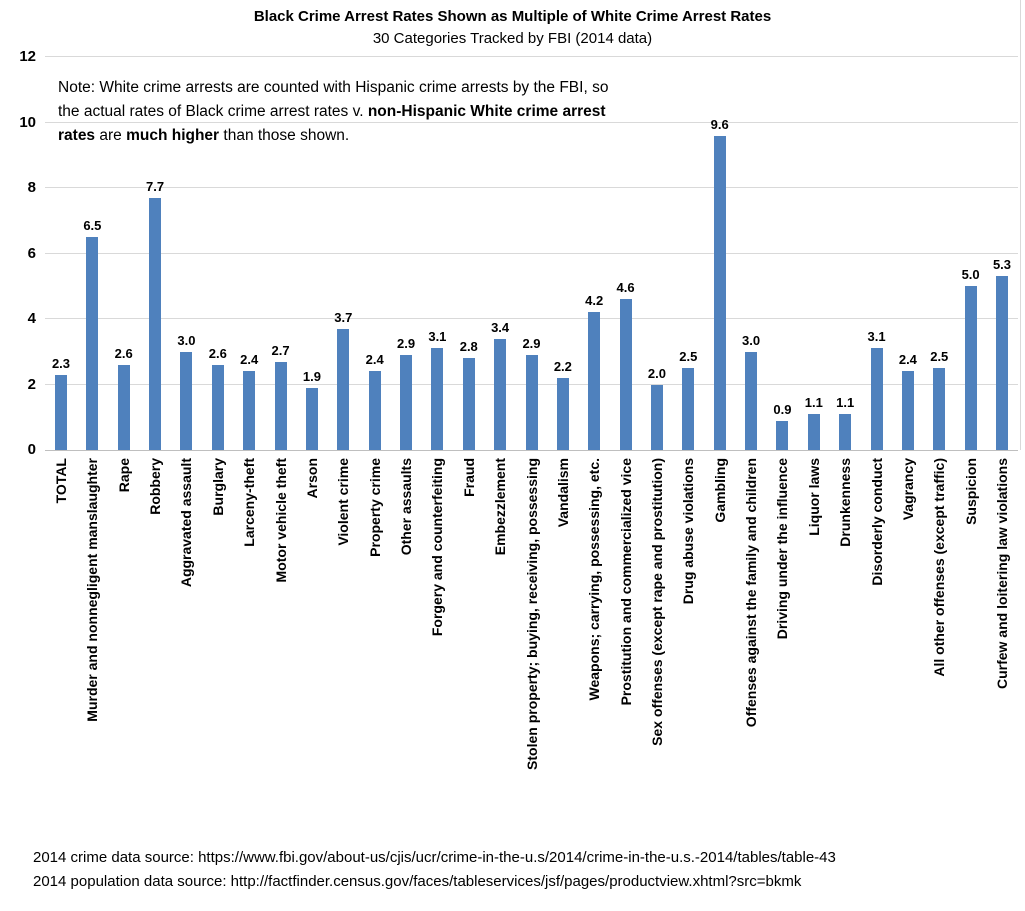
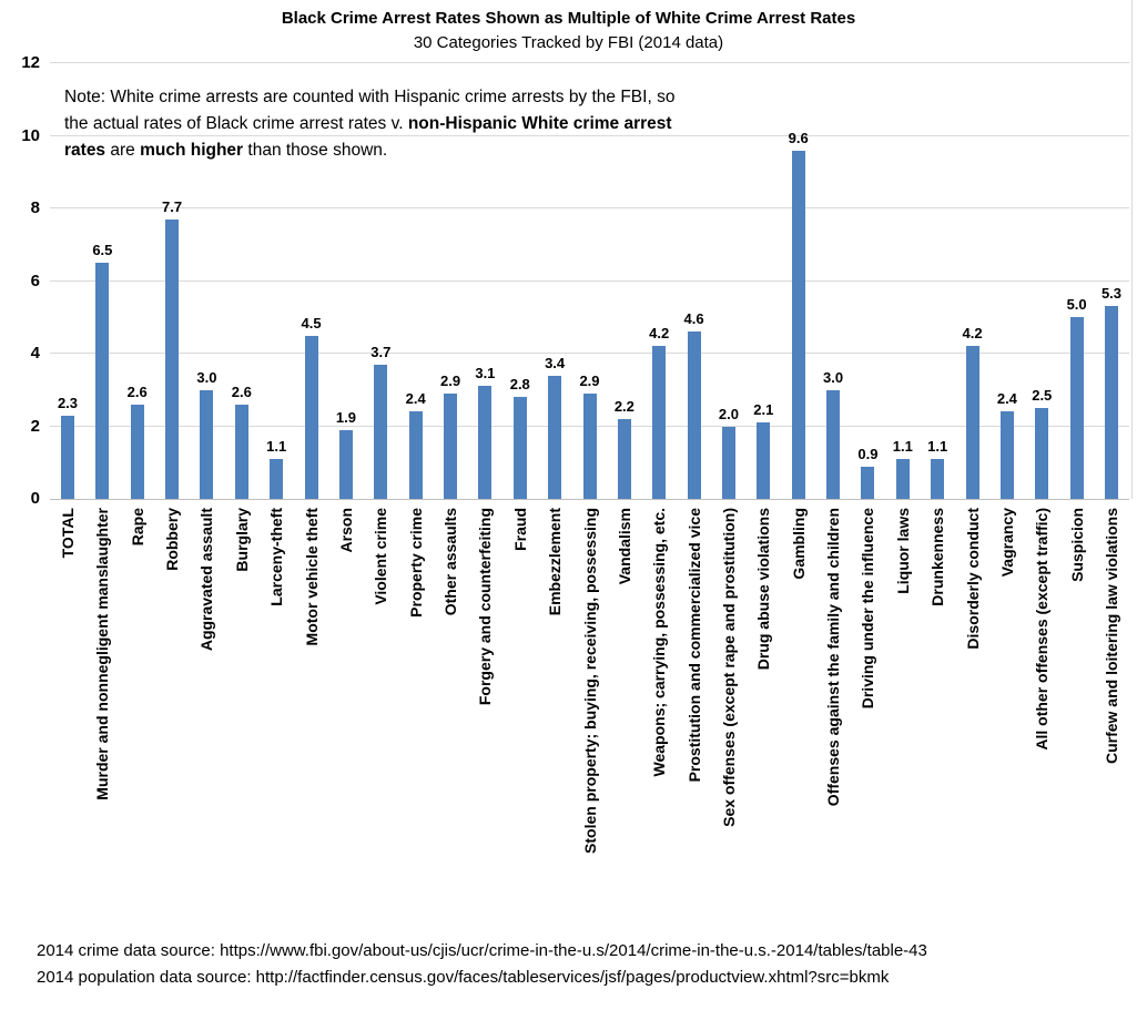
Larceny-theft: 2.4 -> 1.1
Motor vehicle theft: 2.7 -> 4.5
Drug abuse violations: 2.5 -> 2.1
Disorderly conduct: 3.1 -> 4.2
